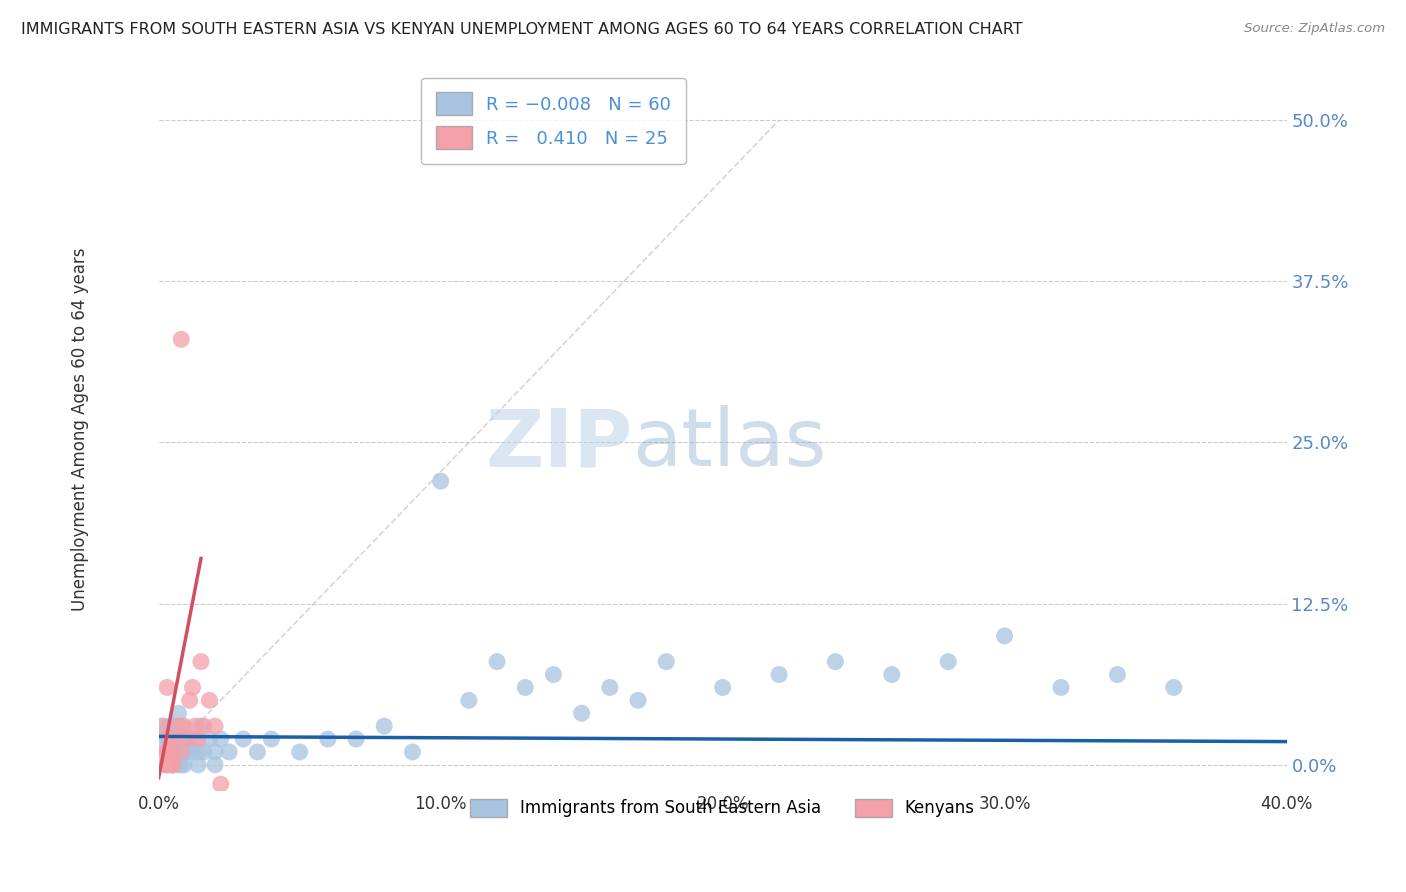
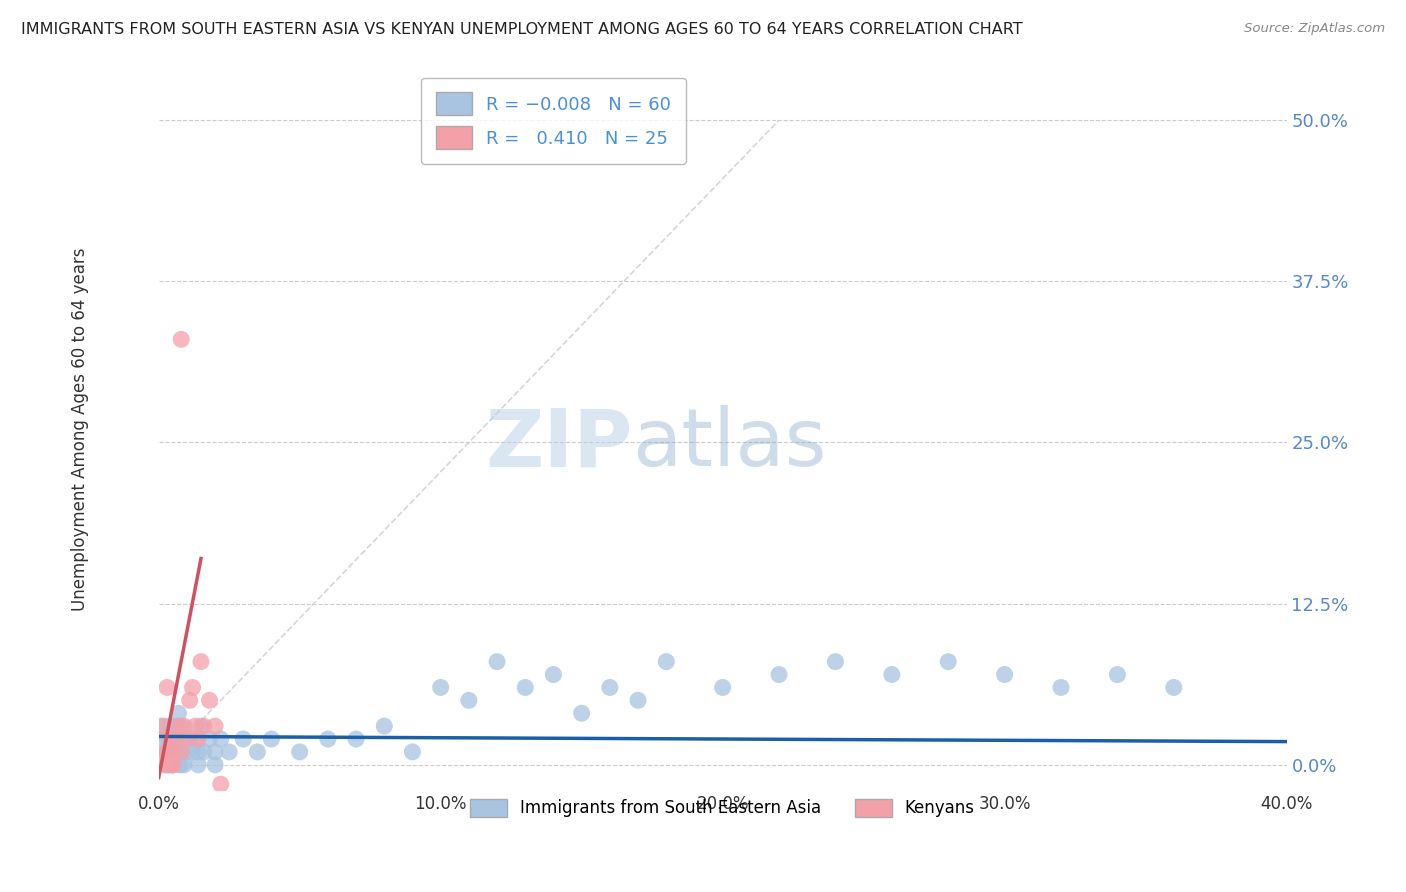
Immigrants from South Eastern Asia/10.0%: 22% -> 6%
Immigrants from South Eastern Asia/30.0%: 10% -> 7%
